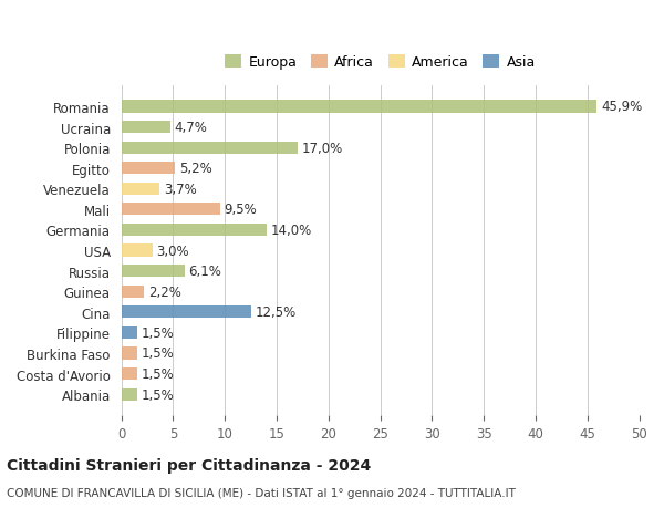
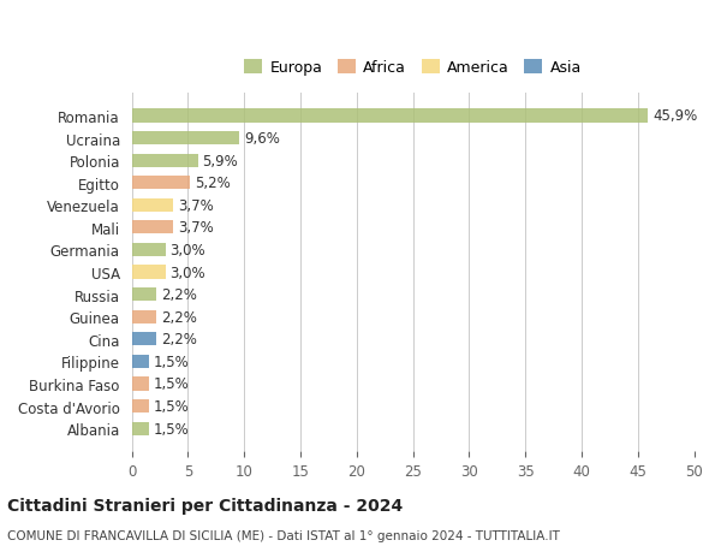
Ucraina: 4,7% -> 9,6%
Polonia: 17,0% -> 5,9%
Mali: 9,5% -> 3,7%
Germania: 14,0% -> 3,0%
Russia: 6,1% -> 2,2%
Cina: 12,5% -> 2,2%
